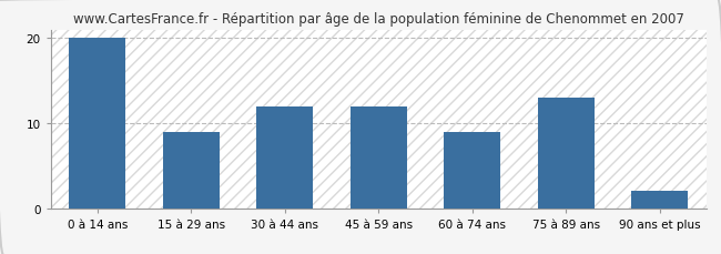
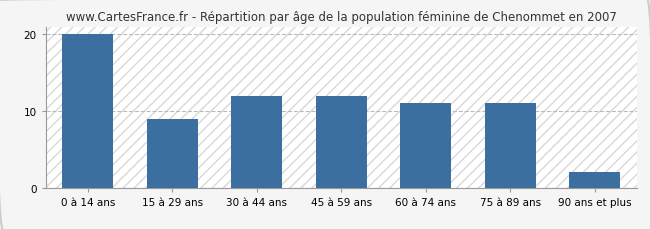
60 à 74 ans: 9 -> 11
75 à 89 ans: 13 -> 11
